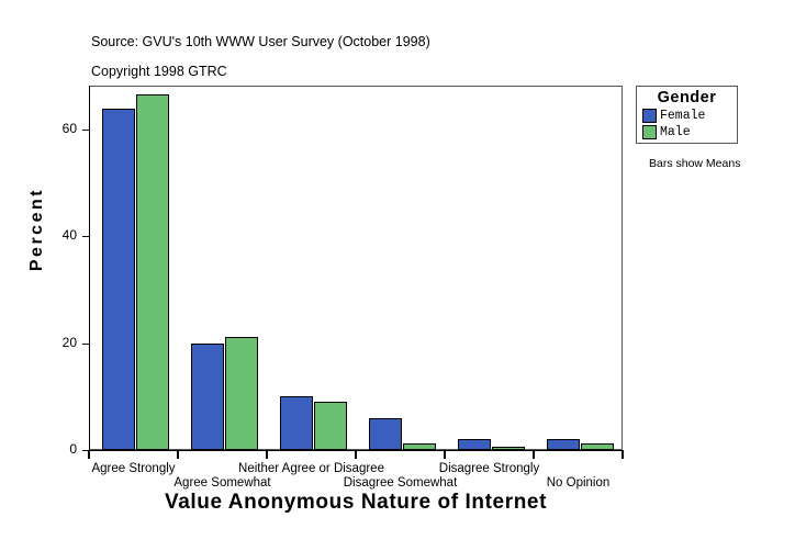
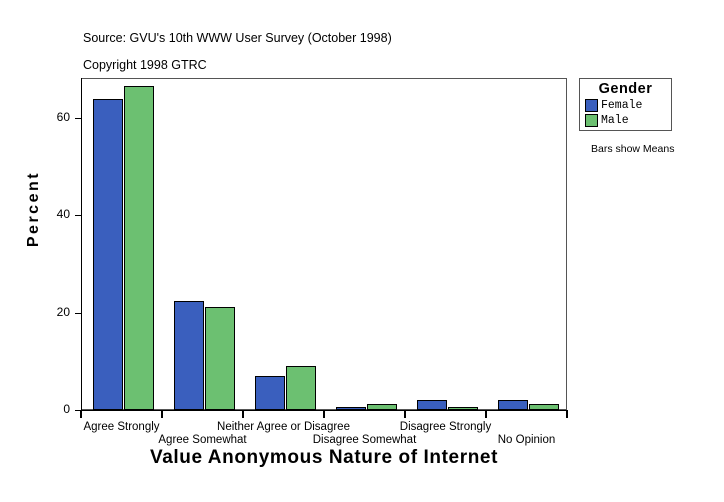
Female/Agree Somewhat: 20 -> 22
Female/Neither Agree or Disagree: 10 -> 7
Female/Disagree Somewhat: 6 -> 1
